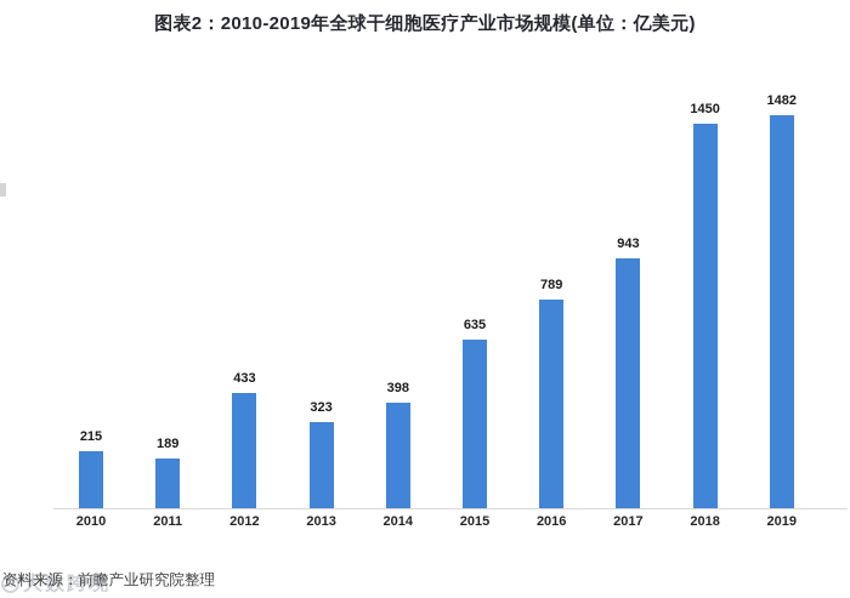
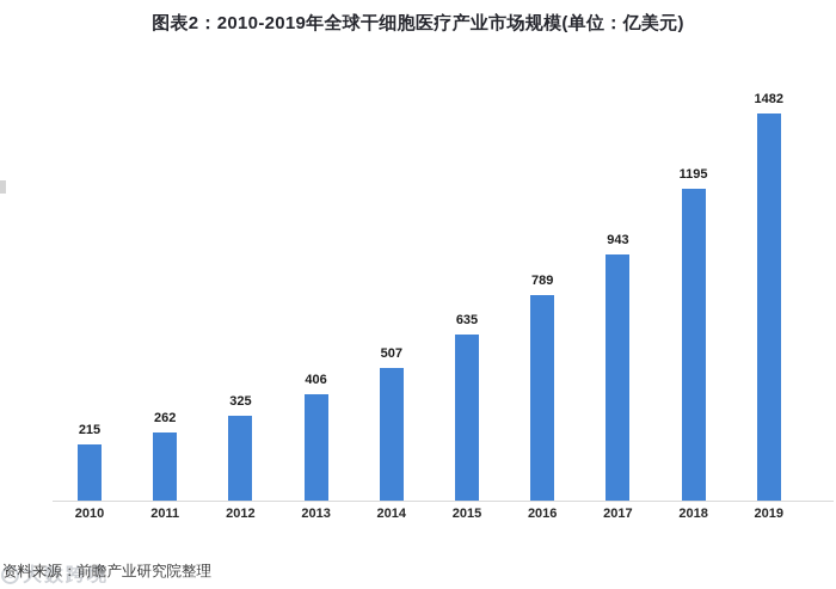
2011: 189 -> 262
2012: 433 -> 325
2013: 323 -> 406
2014: 398 -> 507
2018: 1450 -> 1195
